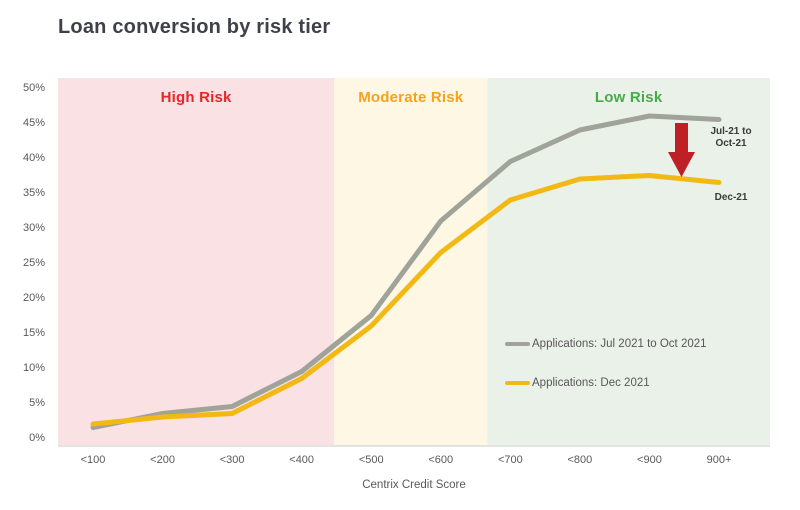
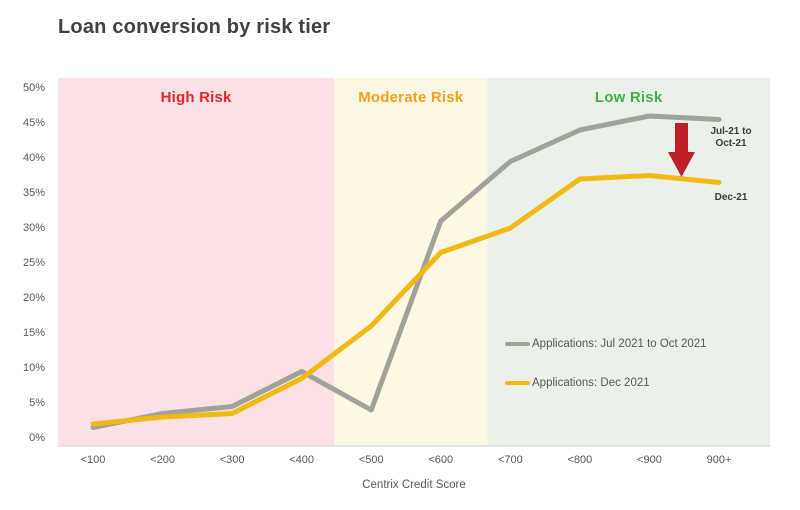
Applications: Jul 2021 to Oct 2021/<500: 18% -> 4%
Applications: Dec 2021/<700: 34% -> 30%
